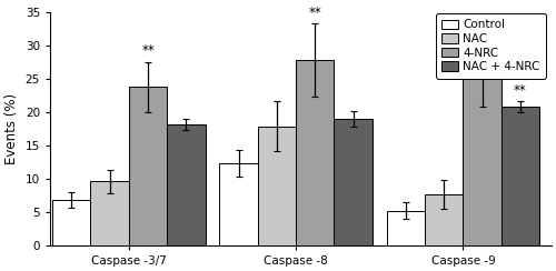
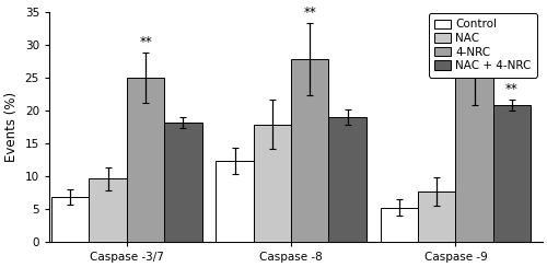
4-NRC/Caspase -3/7: 23.8 -> 25.0
